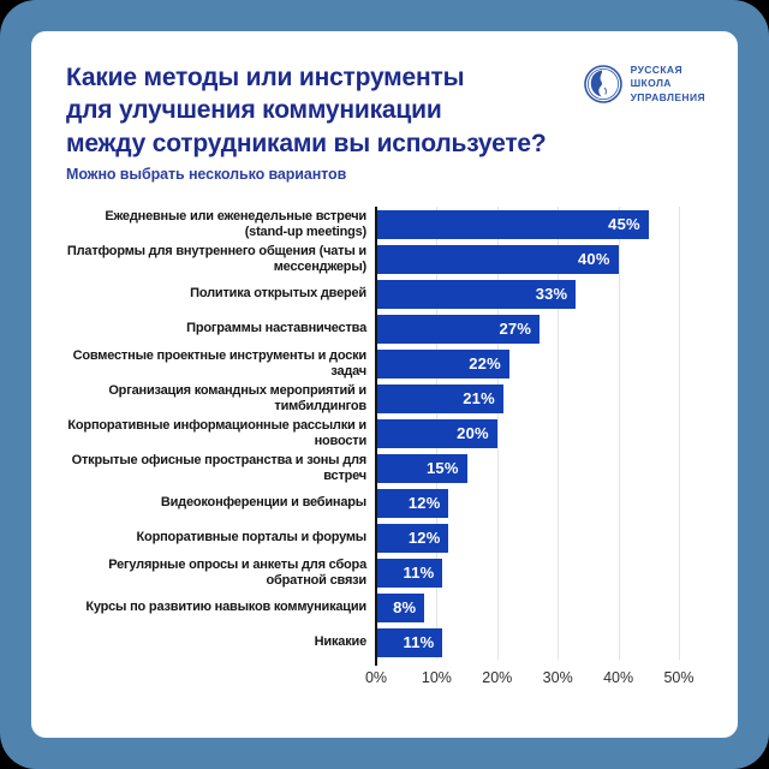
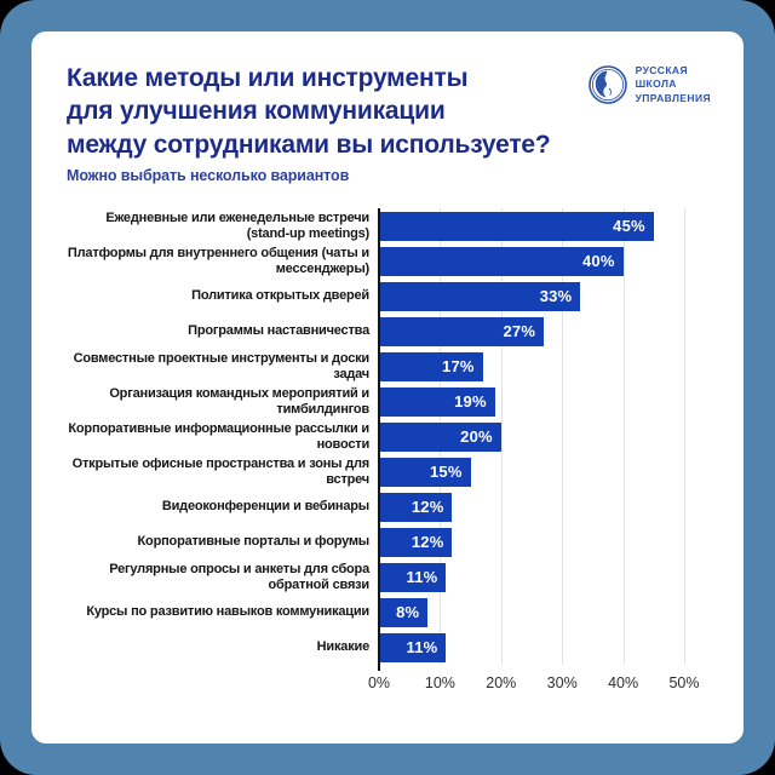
Совместные проектные инструменты и доски задач: 22% -> 17%
Организация командных мероприятий и тимбилдингов: 21% -> 19%
